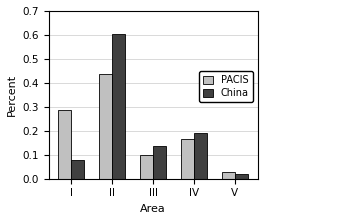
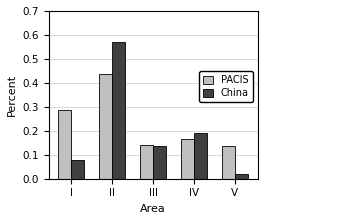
China/II: 0.605 -> 0.570
PACIS/III: 0.100 -> 0.140
PACIS/V: 0.030 -> 0.135
